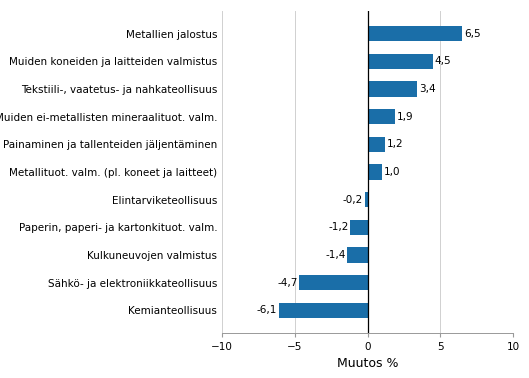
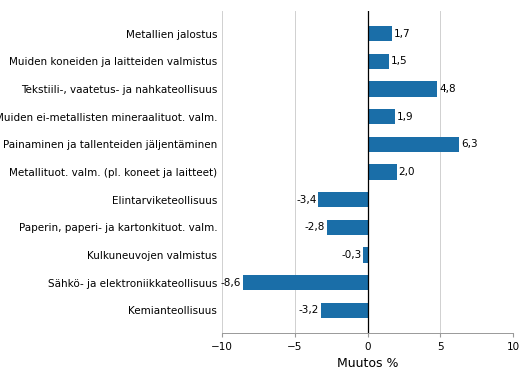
Metallien jalostus: 6,5 -> 1,7
Muiden koneiden ja laitteiden valmistus: 4,5 -> 1,5
Tekstiili-, vaatetus- ja nahkateollisuus: 3,4 -> 4,8
Painaminen ja tallenteiden jäljentäminen: 1,2 -> 6,3
Metallituot. valm. (pl. koneet ja laitteet): 1,0 -> 2,0
Elintarviketeollisuus: -0,2 -> -3,4
Paperin, paperi- ja kartonkituot. valm.: -1,2 -> -2,8
Kulkuneuvojen valmistus: -1,4 -> -0,3
Sähkö- ja elektroniikkateollisuus: -4,7 -> -8,6
Kemianteollisuus: -6,1 -> -3,2
